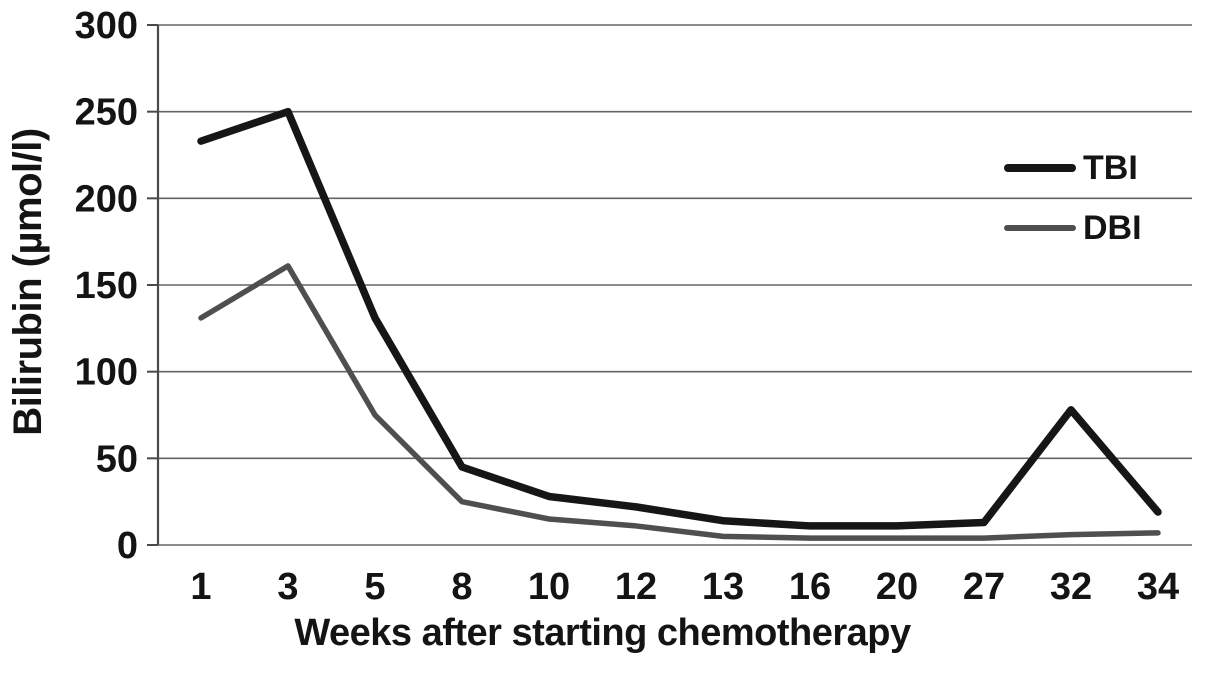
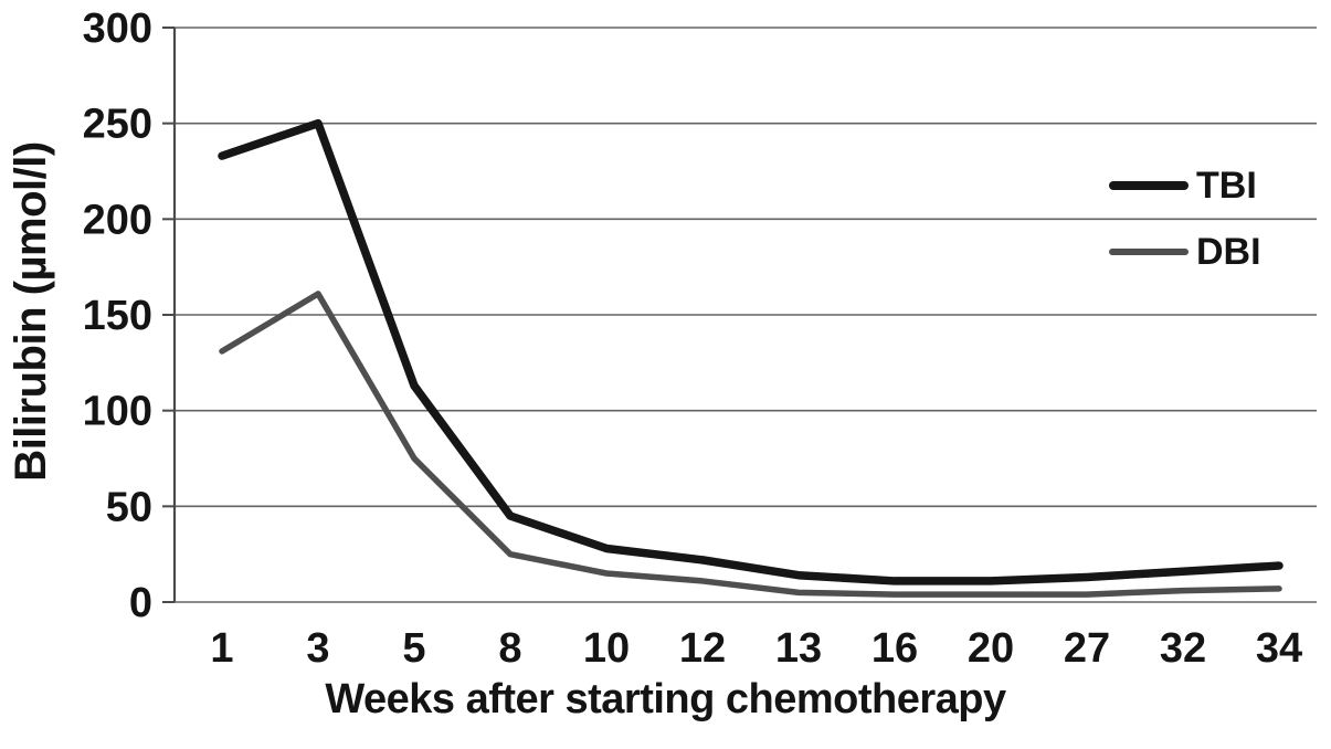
TBI/5: 131 -> 113
TBI/32: 78 -> 16
